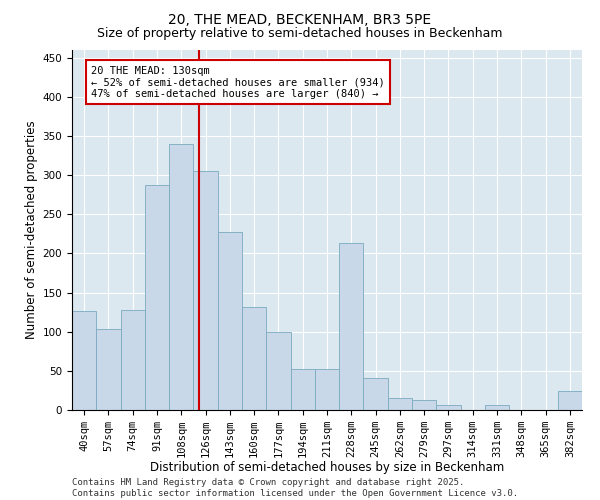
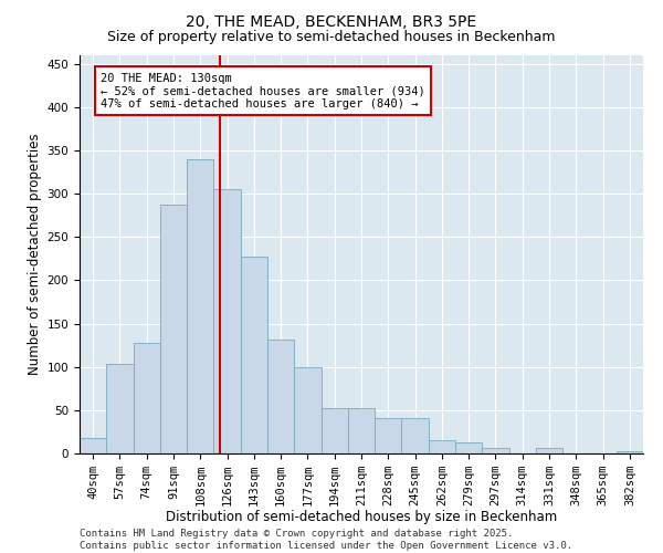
40sqm: 126 -> 18
228sqm: 214 -> 41
382sqm: 24 -> 2
